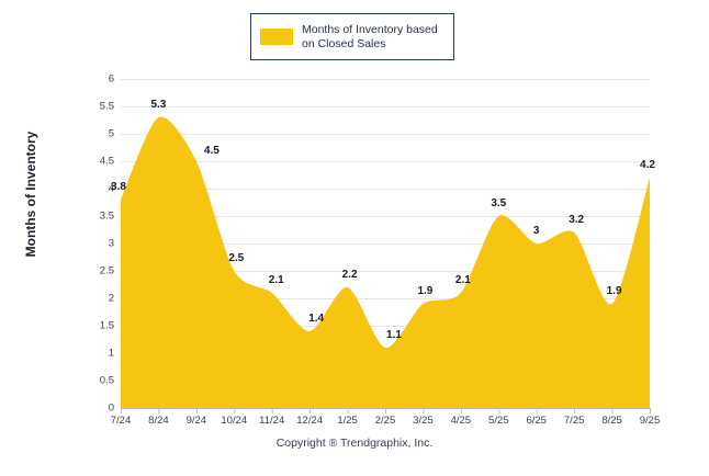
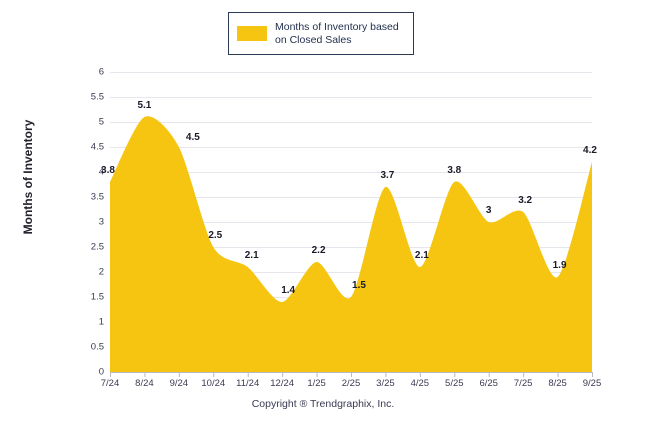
8/24: 5.3 -> 5.1
2/25: 1.1 -> 1.5
3/25: 1.9 -> 3.7
5/25: 3.5 -> 3.8
